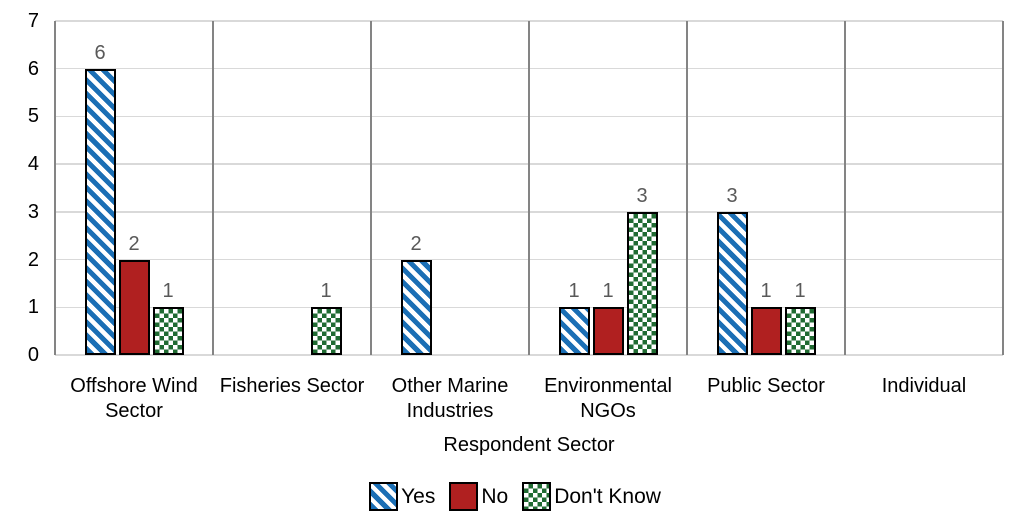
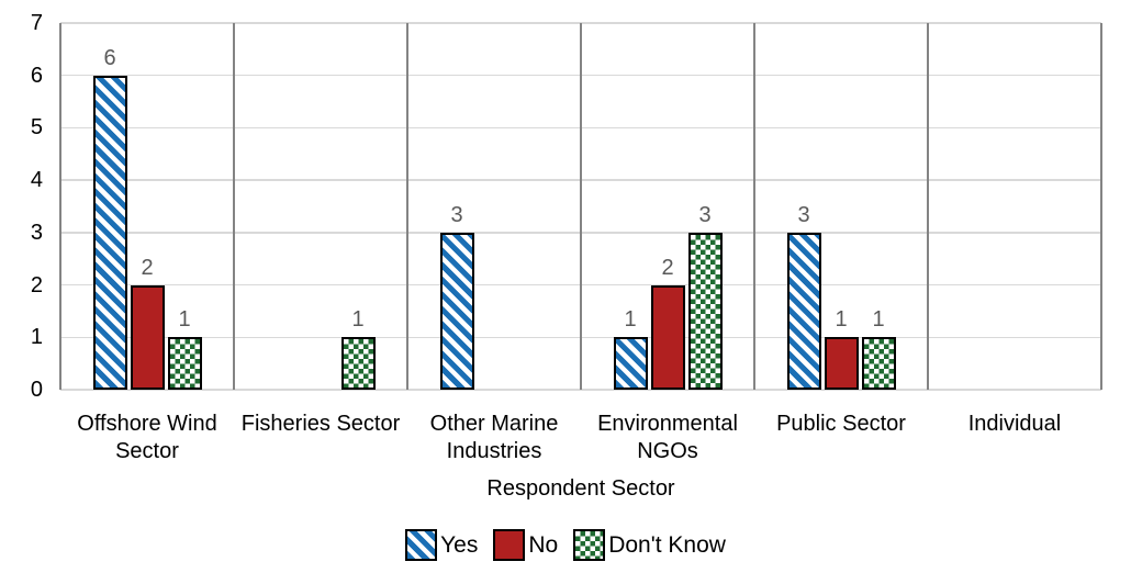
Yes/Other Marine Industries: 2 -> 3
No/Environmental NGOs: 1 -> 2
